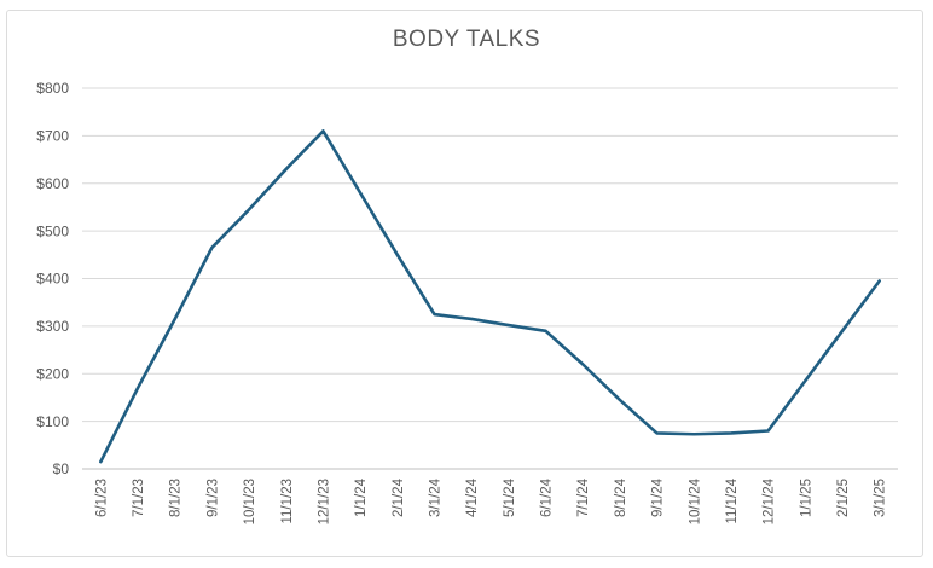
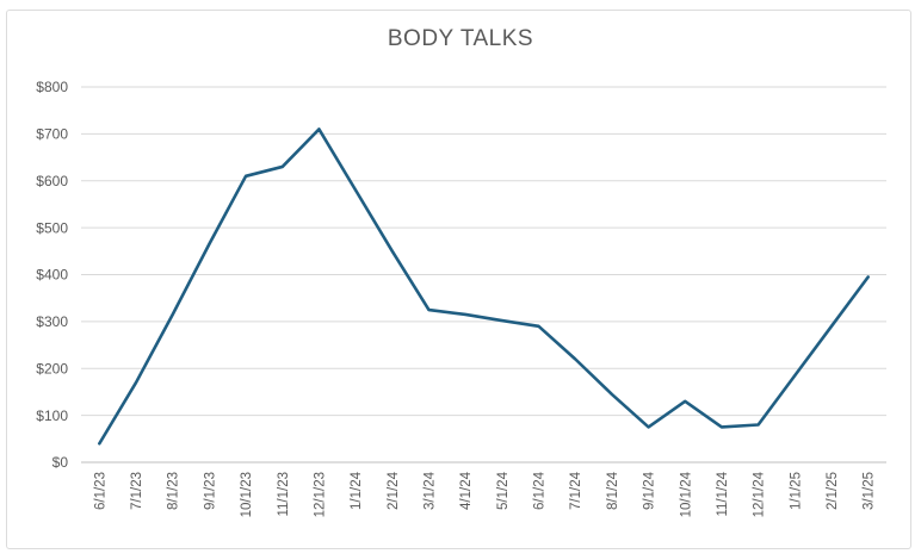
6/1/23: $20 -> $40
10/1/23: $540 -> $610
10/1/24: $70 -> $130
